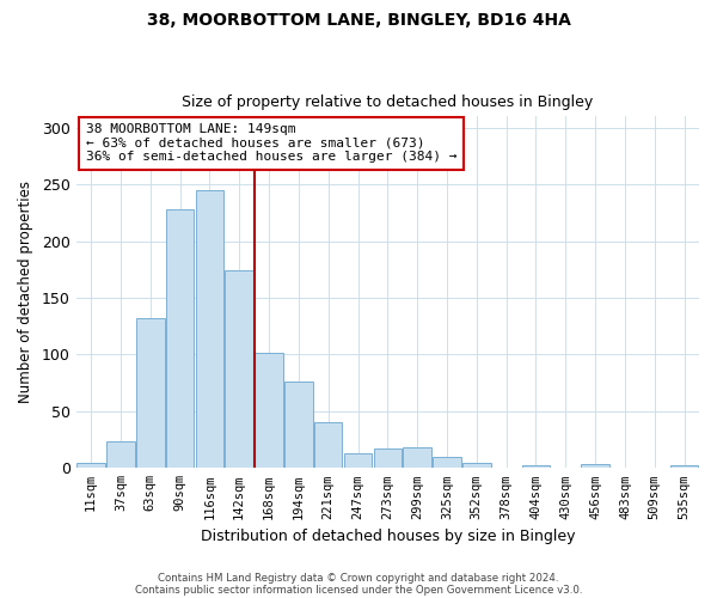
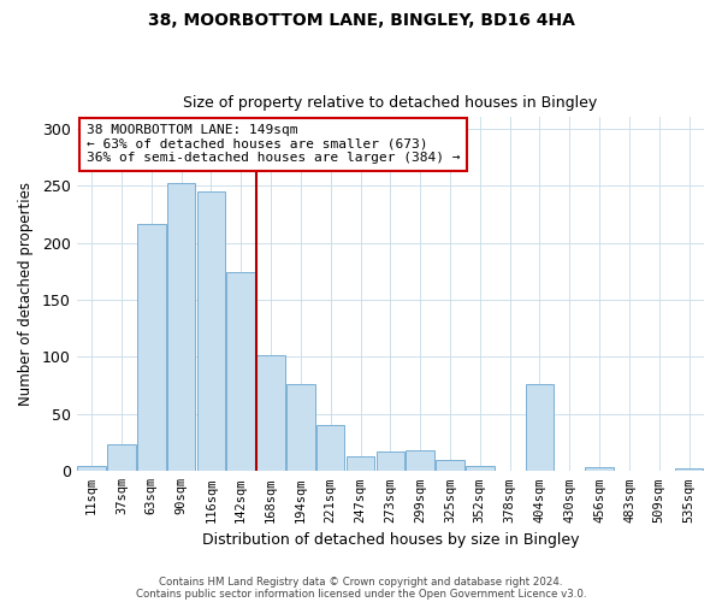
63sqm: 132 -> 216
90sqm: 228 -> 252
404sqm: 2 -> 76
